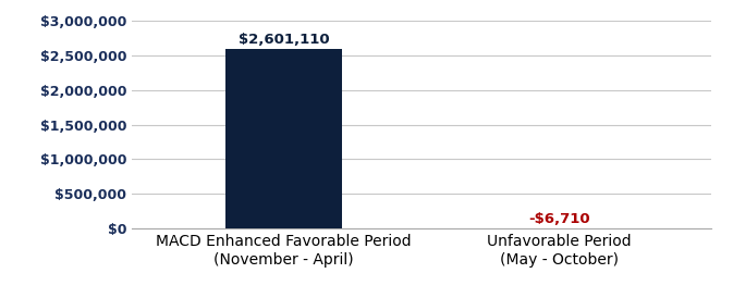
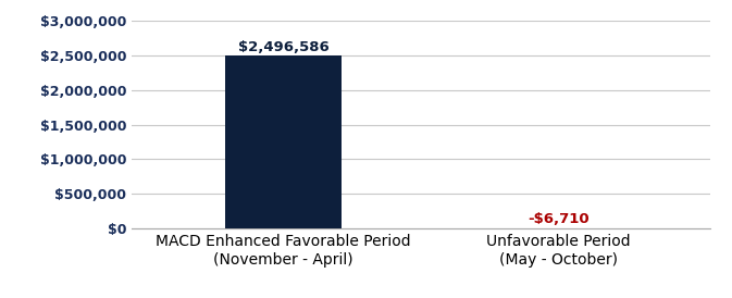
MACD Enhanced Favorable Period (November - April): $2,601,110 -> $2,496,586
